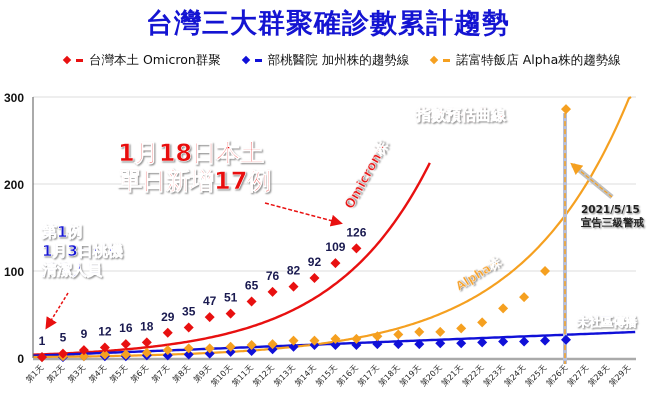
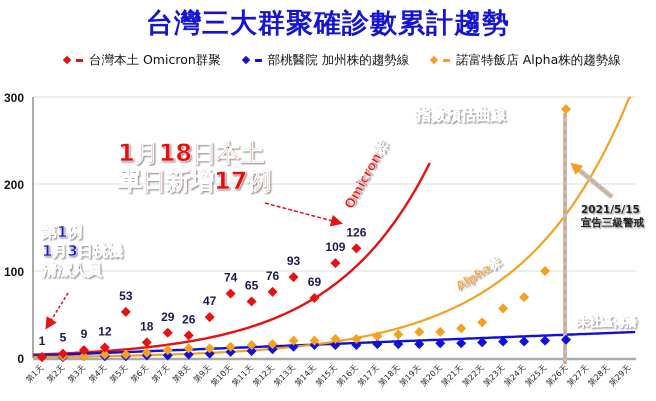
台灣本土 Omicron群聚/第5天: 16 -> 53
台灣本土 Omicron群聚/第8天: 35 -> 26
台灣本土 Omicron群聚/第10天: 51 -> 74
台灣本土 Omicron群聚/第13天: 82 -> 93
台灣本土 Omicron群聚/第14天: 92 -> 69
